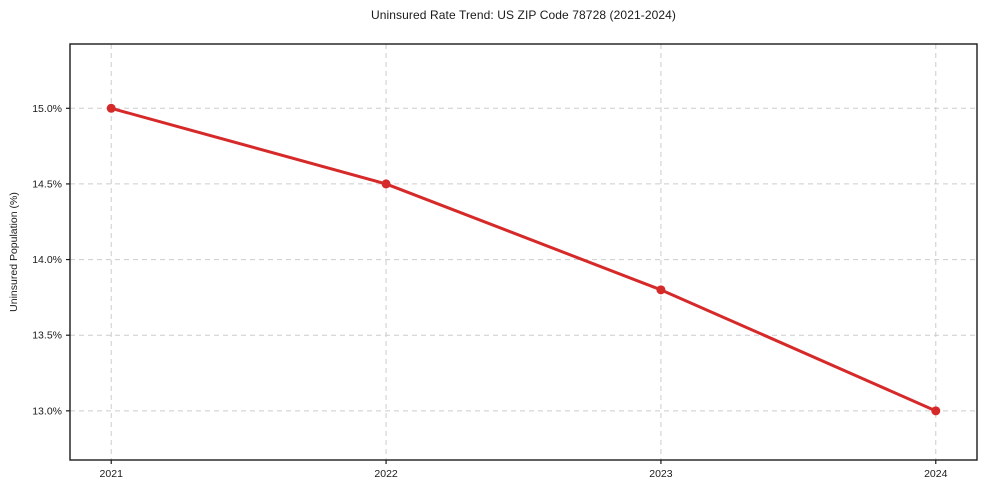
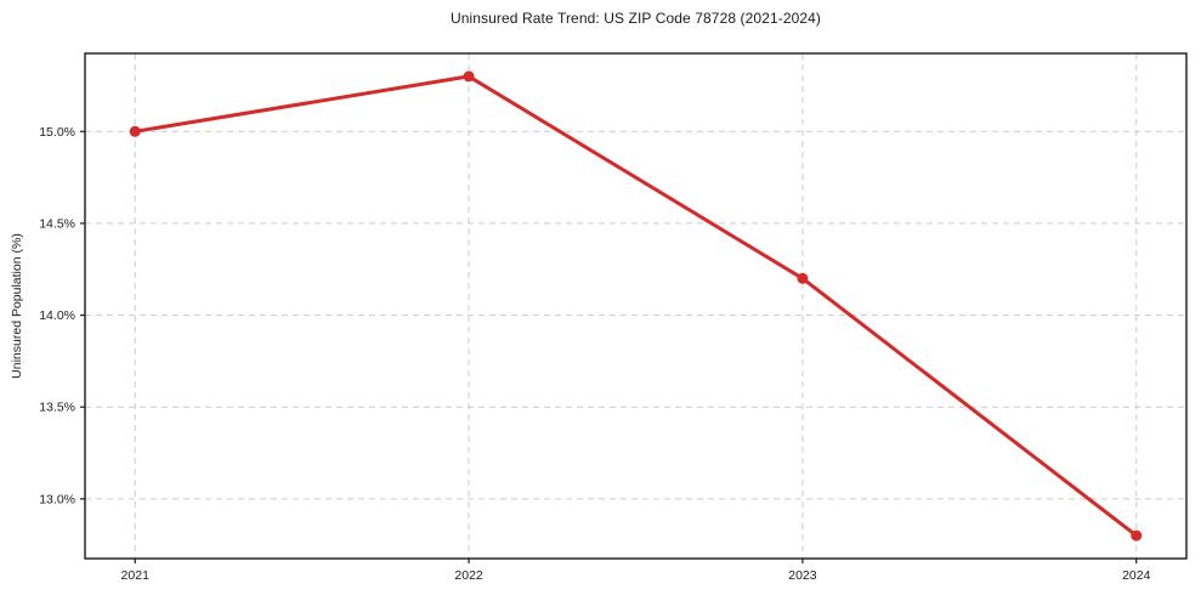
2022: 14.5% -> 15.3%
2023: 13.8% -> 14.2%
2024: 13.0% -> 12.8%
